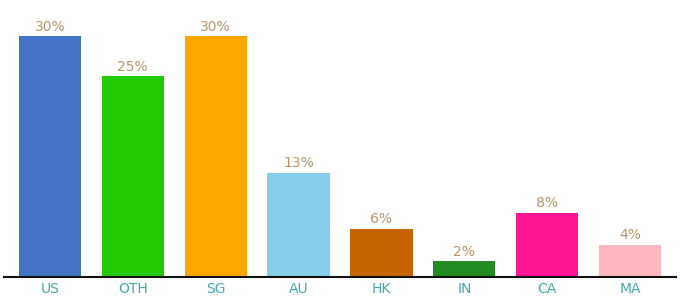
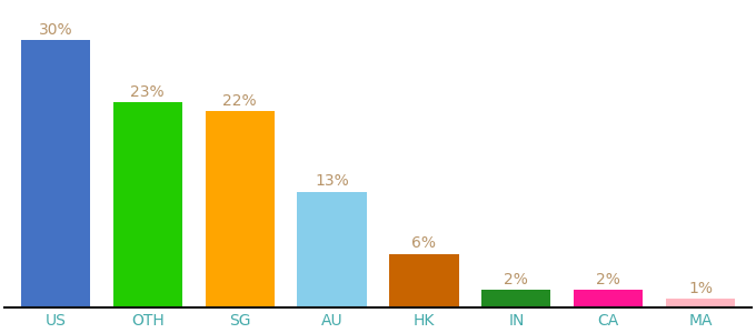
OTH: 25% -> 23%
SG: 30% -> 22%
CA: 8% -> 2%
MA: 4% -> 1%
